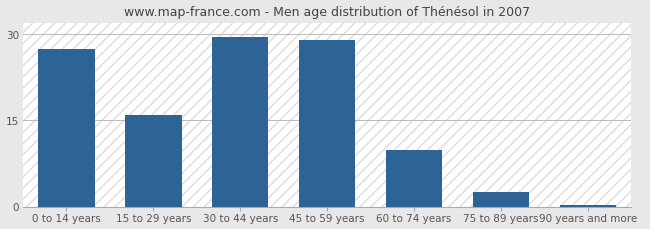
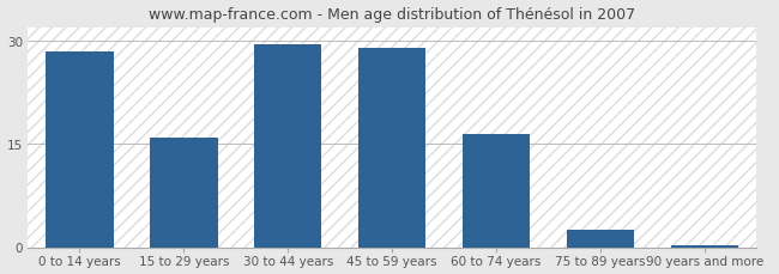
0 to 14 years: 27.4 -> 28.5
60 to 74 years: 9.8 -> 16.5
